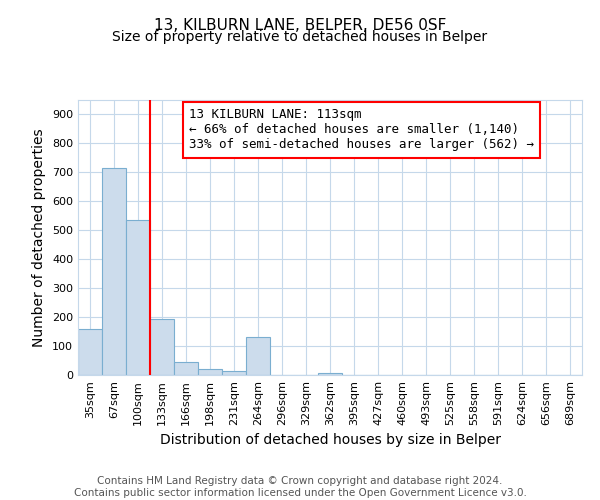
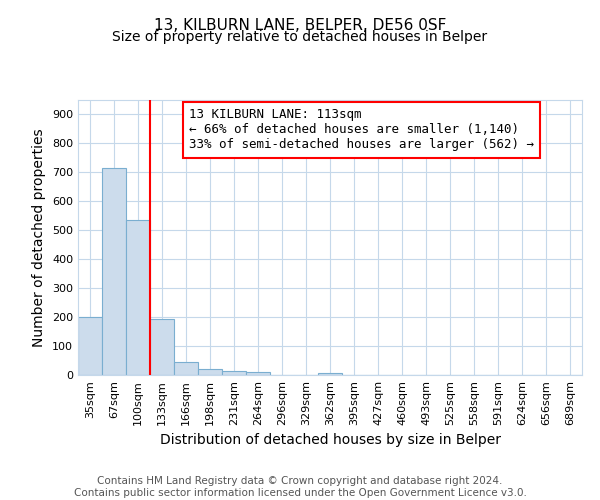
35sqm: 160 -> 200
264sqm: 130 -> 11
